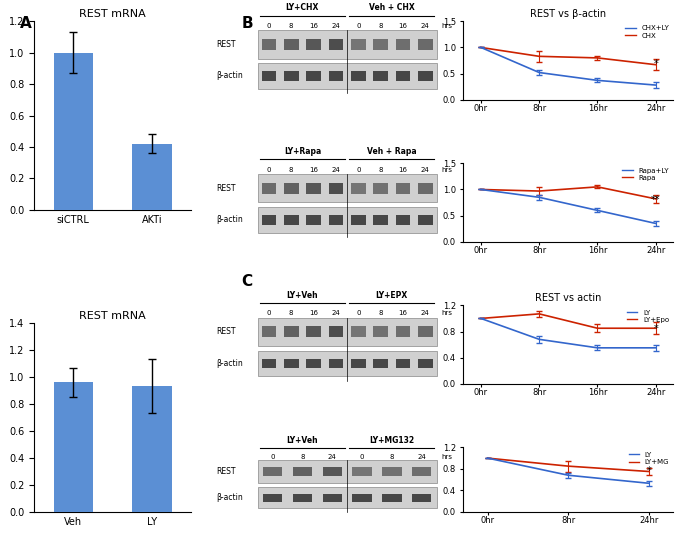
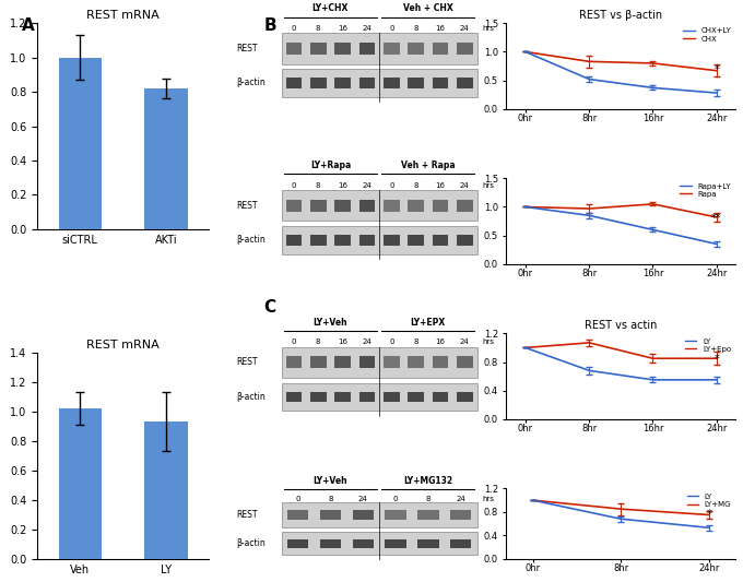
AKTi: 0.42 -> 0.82
Veh: 0.96 -> 1.02
